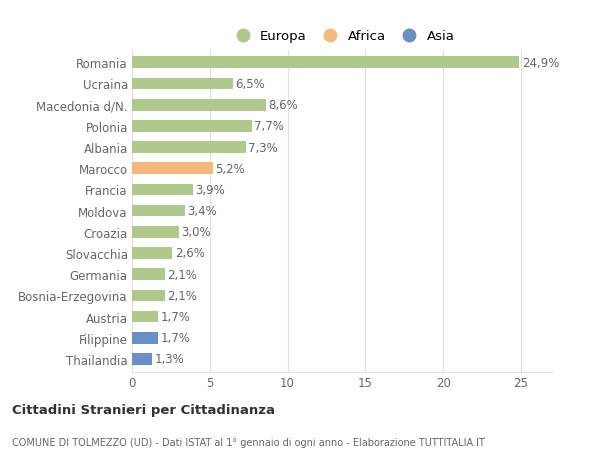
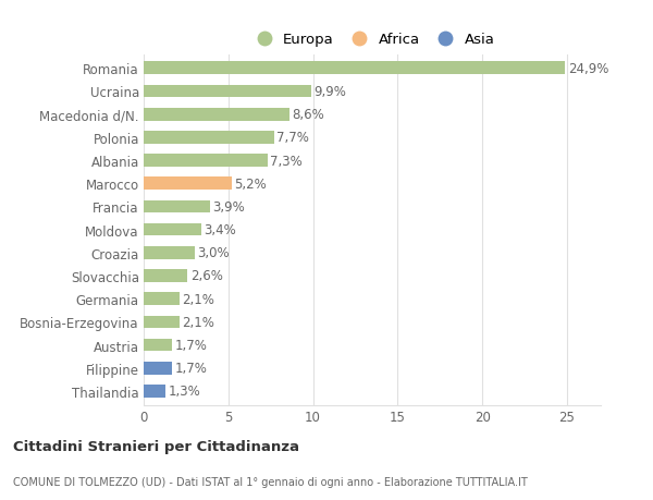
Ucraina: 6,5% -> 9,9%
